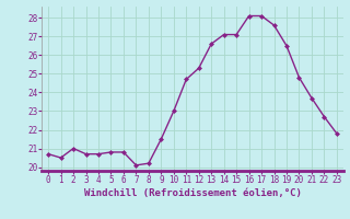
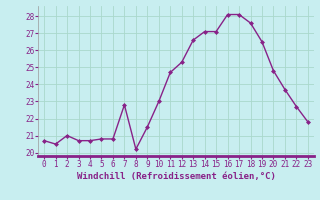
7: 20.1 -> 22.8
